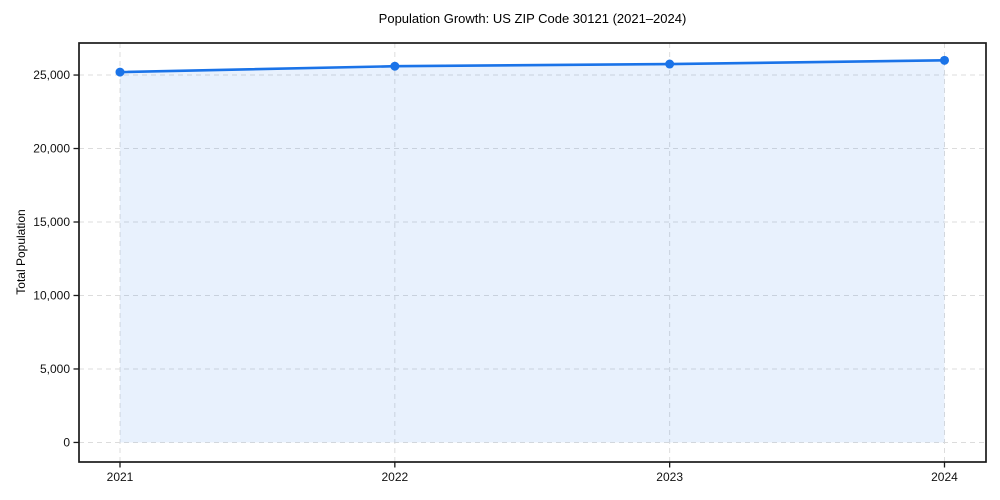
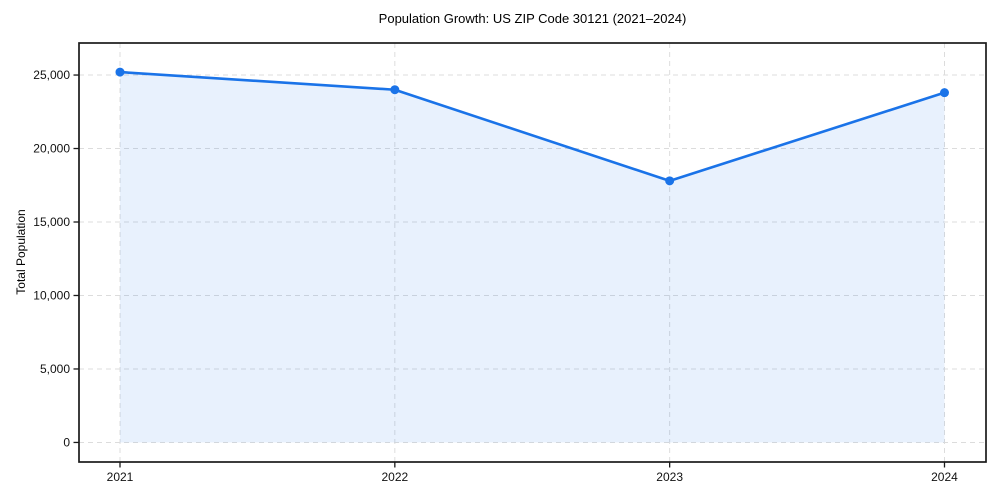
2022: 25600 -> 24000
2023: 25800 -> 17800
2024: 26000 -> 23800
